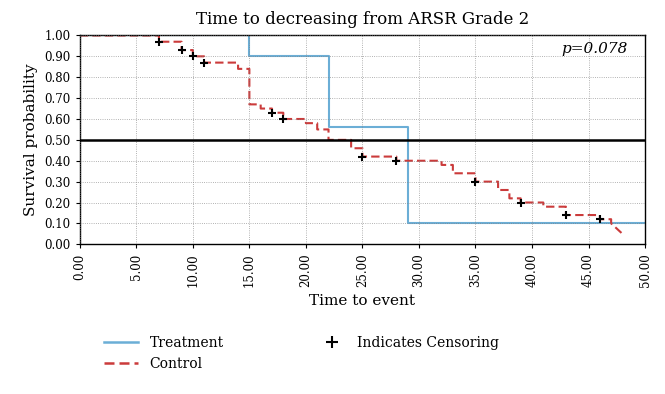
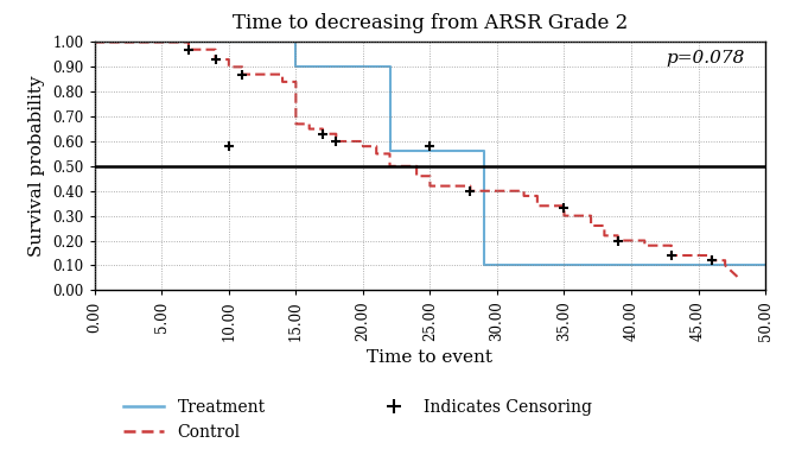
Indicates Censoring/10.00: 0.90 -> 0.58
Indicates Censoring/25.00: 0.42 -> 0.58
Indicates Censoring/35.00: 0.30 -> 0.33
